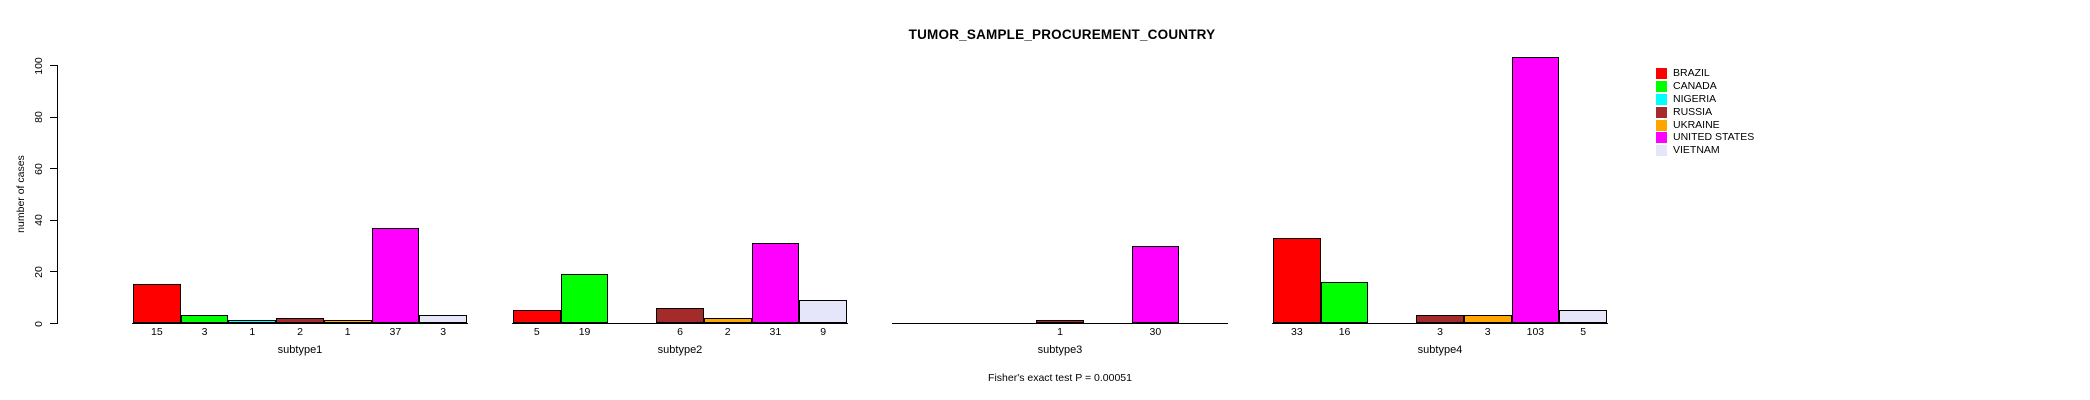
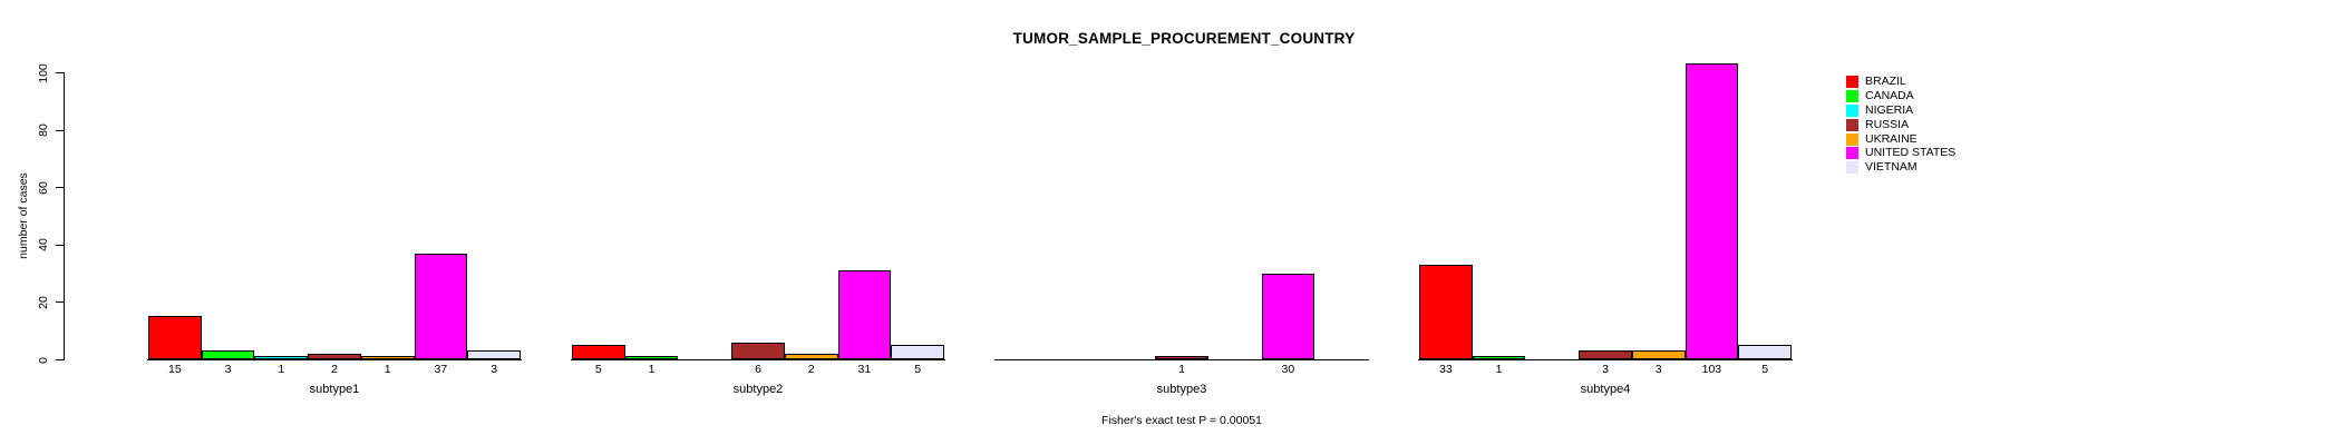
CANADA/subtype2: 19 -> 1
VIETNAM/subtype2: 9 -> 5
CANADA/subtype4: 16 -> 1
